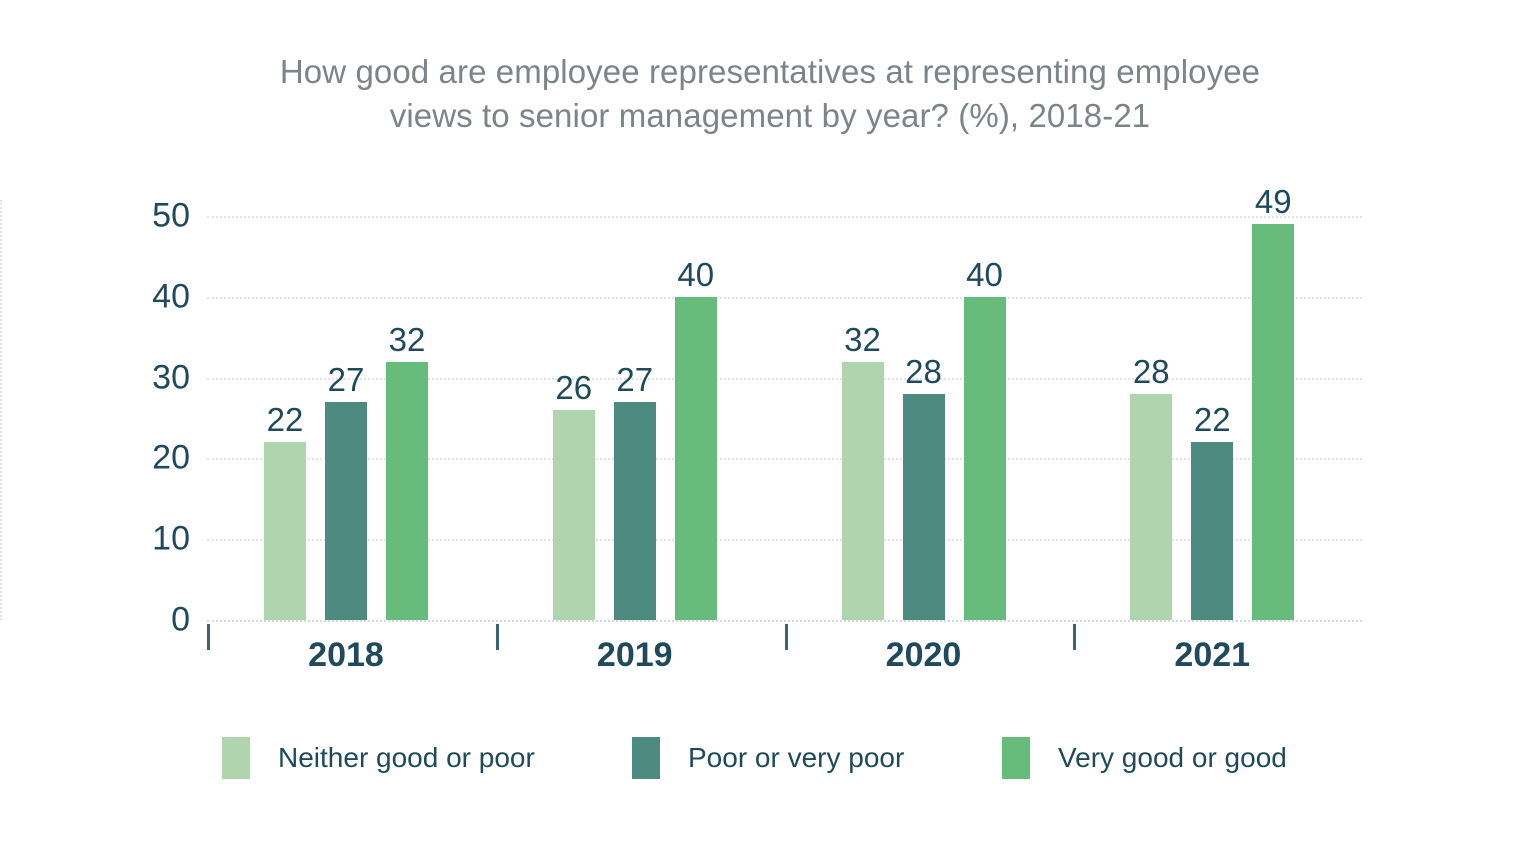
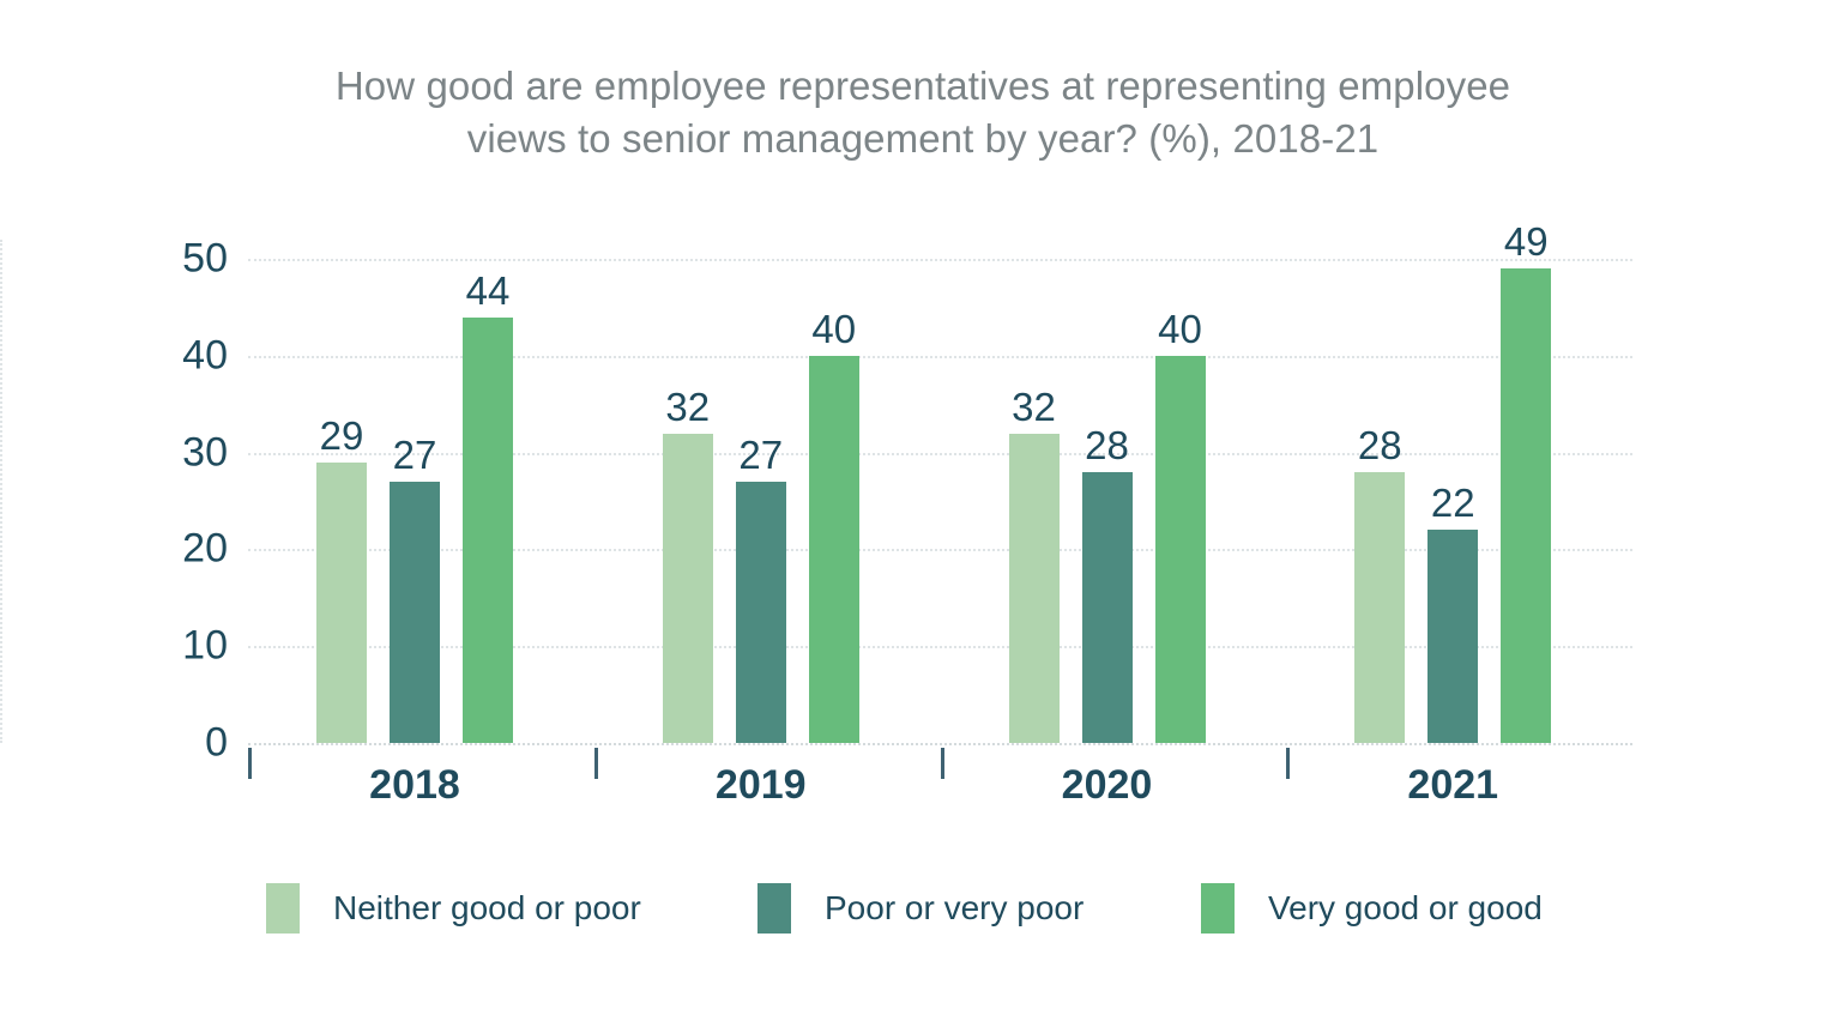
Neither good or poor/2018: 22 -> 29
Very good or good/2018: 32 -> 44
Neither good or poor/2019: 26 -> 32
